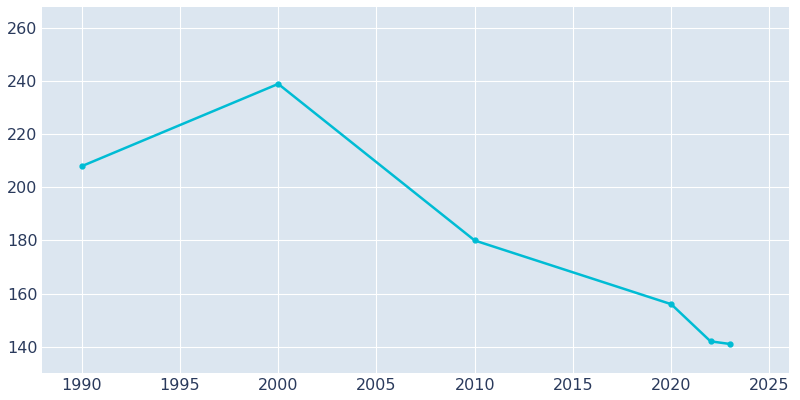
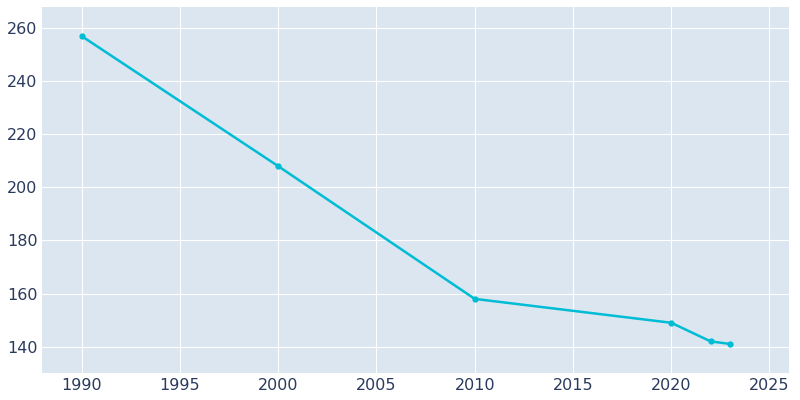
1990: 208 -> 257
2000: 239 -> 208
2010: 180 -> 158
2020: 156 -> 149
